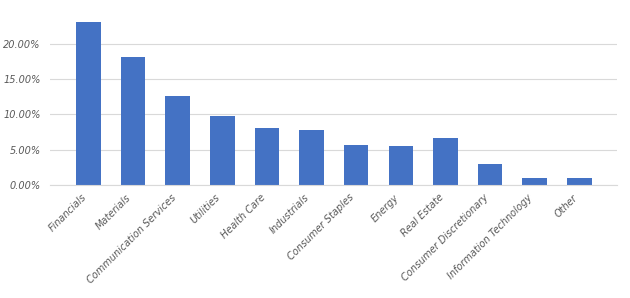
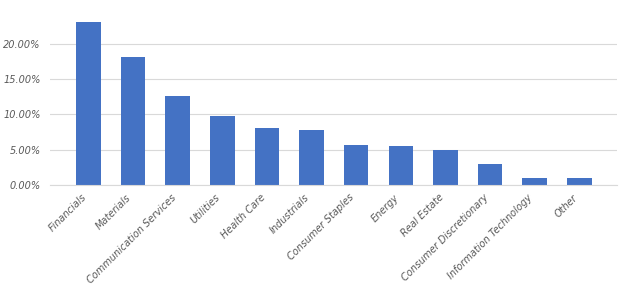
Real Estate: 6.6% -> 5.0%
